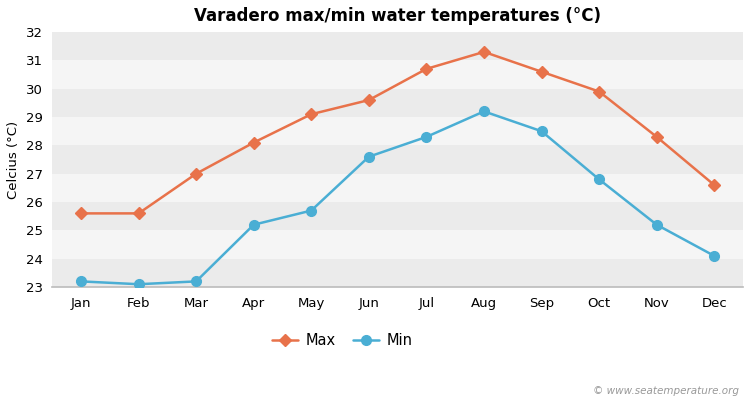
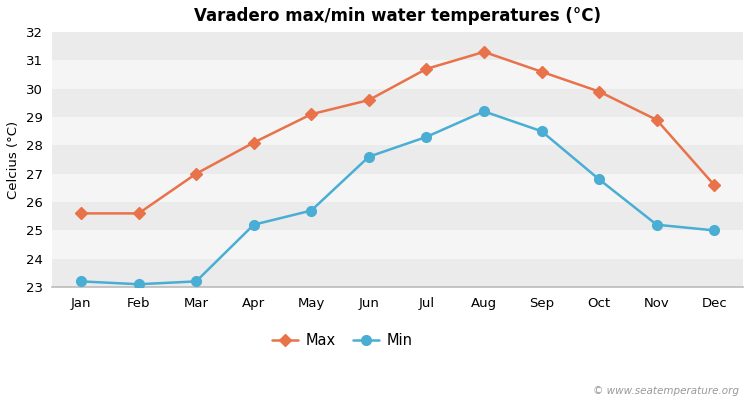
Max/Nov: 28.3 -> 28.9
Min/Dec: 24.1 -> 25.0
